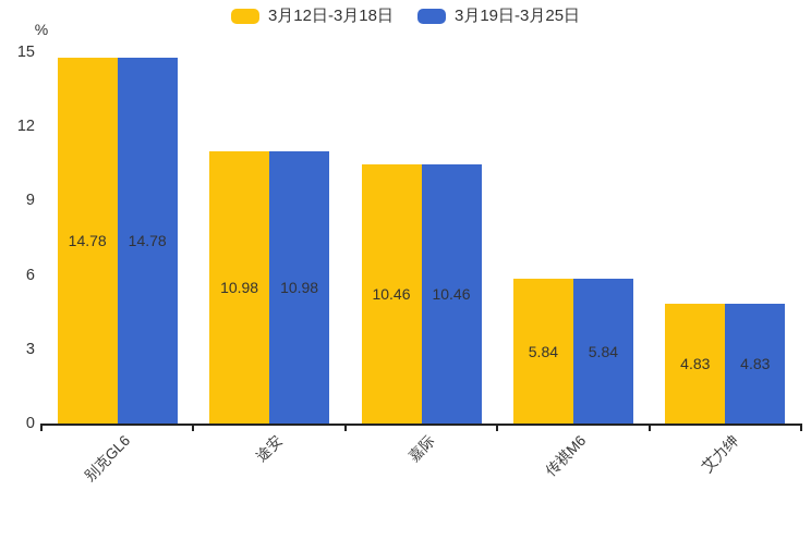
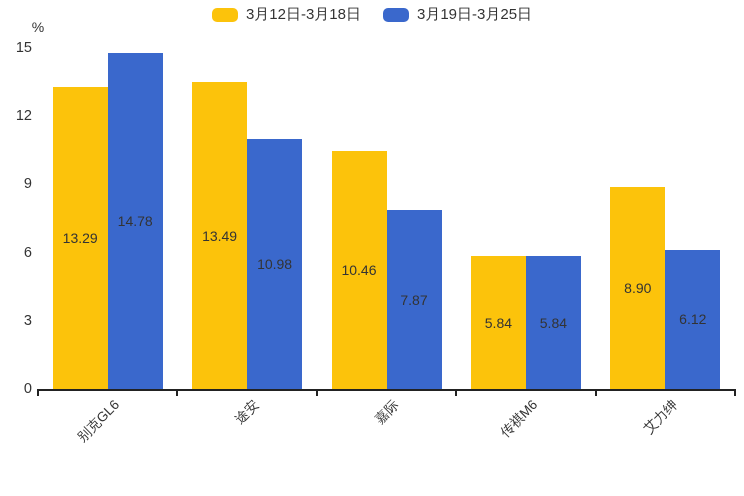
3月12日-3月18日/别克GL6: 14.78 -> 13.29
3月12日-3月18日/途安: 10.98 -> 13.49
3月19日-3月25日/嘉际: 10.46 -> 7.87
3月12日-3月18日/艾力绅: 4.83 -> 8.90
3月19日-3月25日/艾力绅: 4.83 -> 6.12
